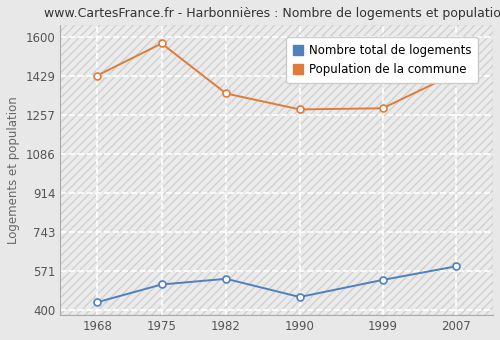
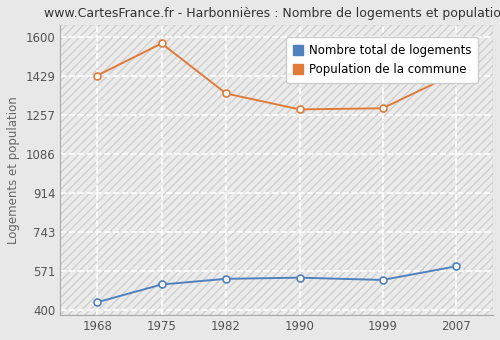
Nombre total de logements/1990: 455 -> 540
